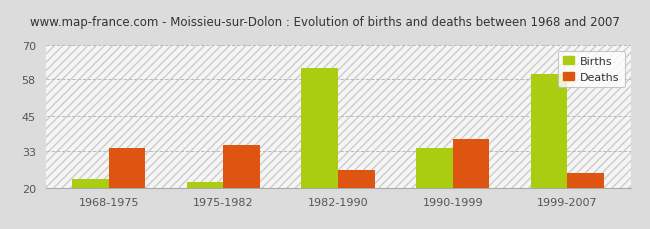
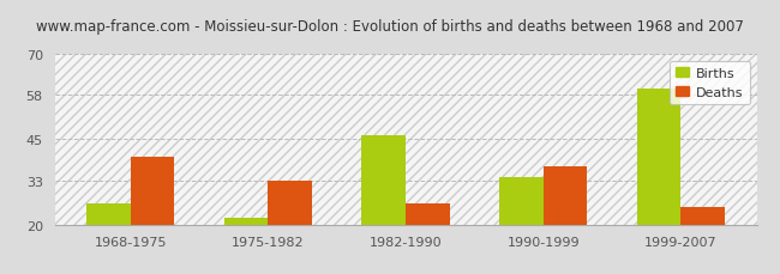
Births/1968-1975: 23 -> 26
Deaths/1968-1975: 34 -> 40
Deaths/1975-1982: 35 -> 33
Births/1982-1990: 62 -> 46
